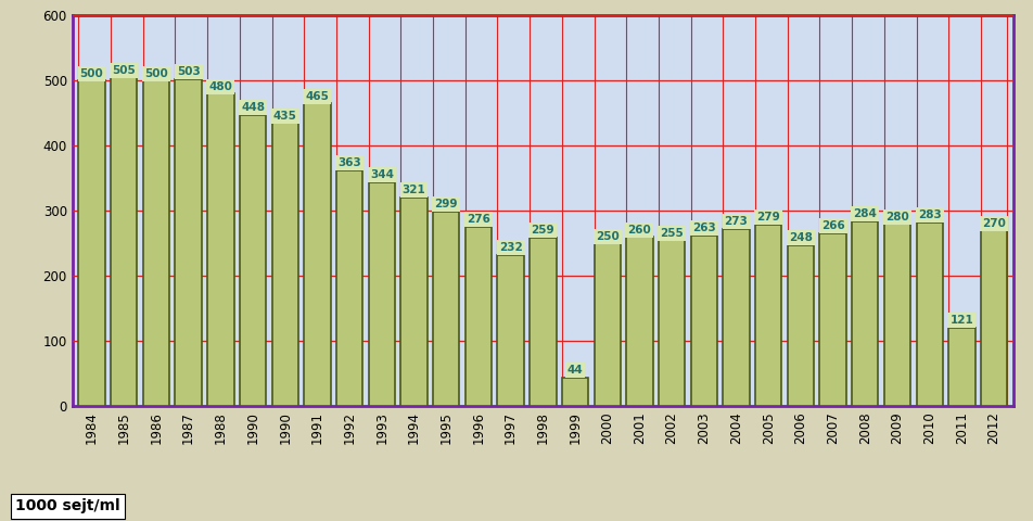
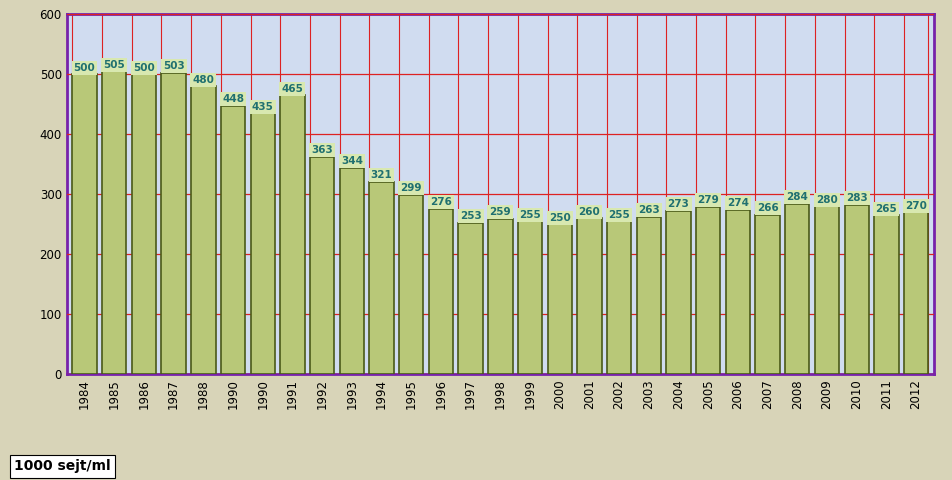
1997: 232 -> 253
1999: 44 -> 255
2006: 248 -> 274
2011: 121 -> 265
